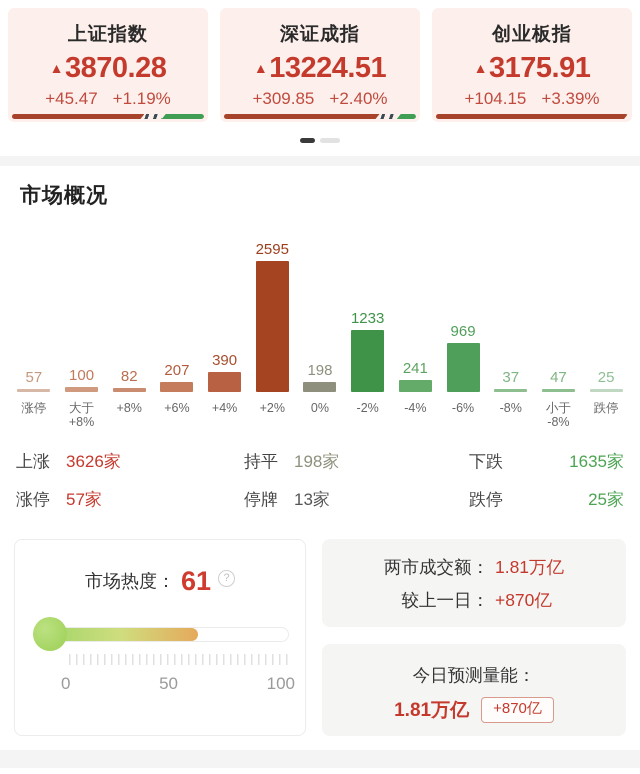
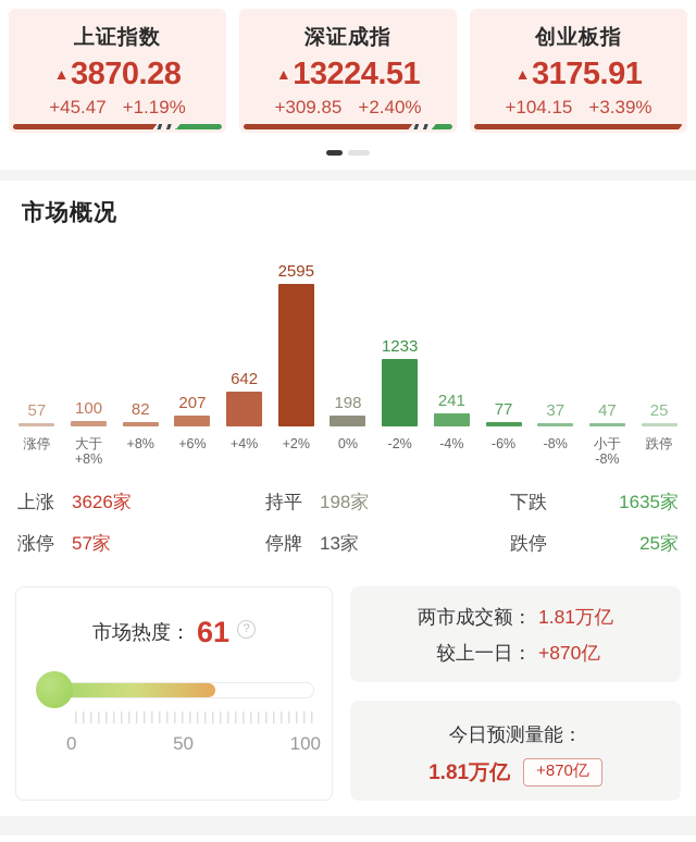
+4%: 390 -> 642
-6%: 969 -> 77
